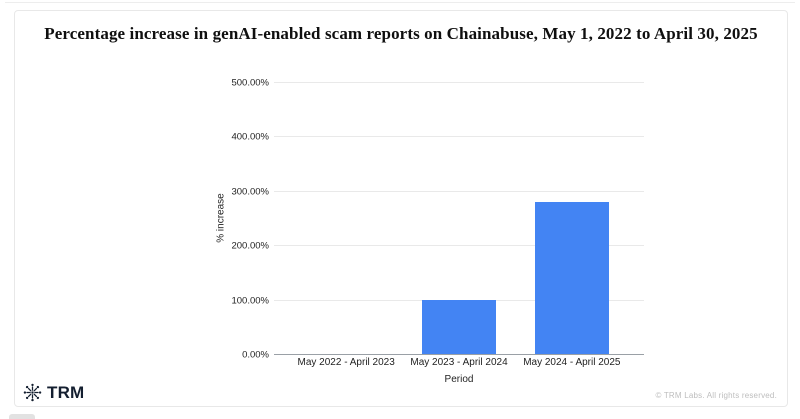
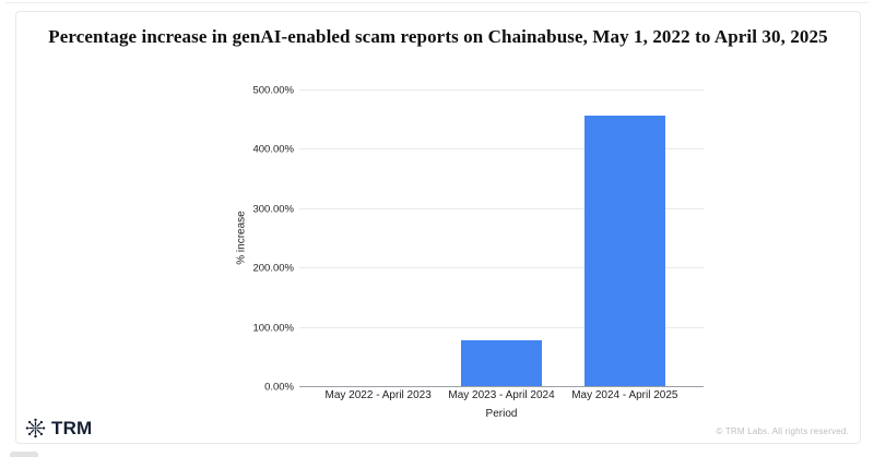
May 2023 - April 2024: 100% -> 80%
May 2024 - April 2025: 280% -> 460%
